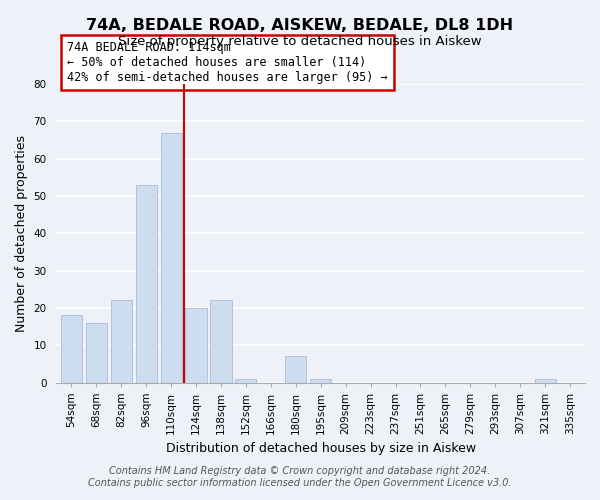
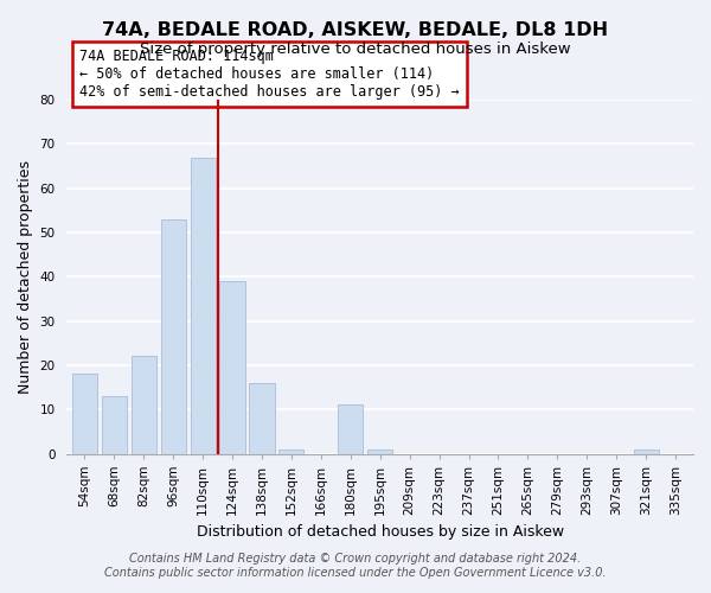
68sqm: 16 -> 13
124sqm: 20 -> 39
138sqm: 22 -> 16
180sqm: 7 -> 11
